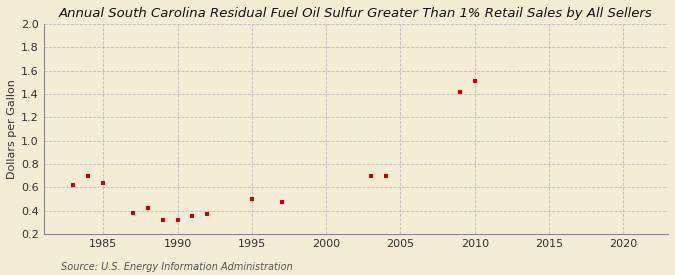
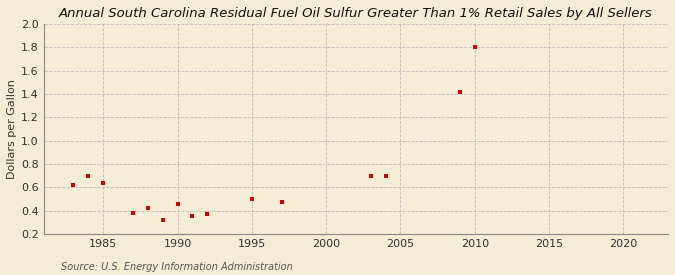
1990: 0.32 -> 0.46
2010: 1.51 -> 1.80
